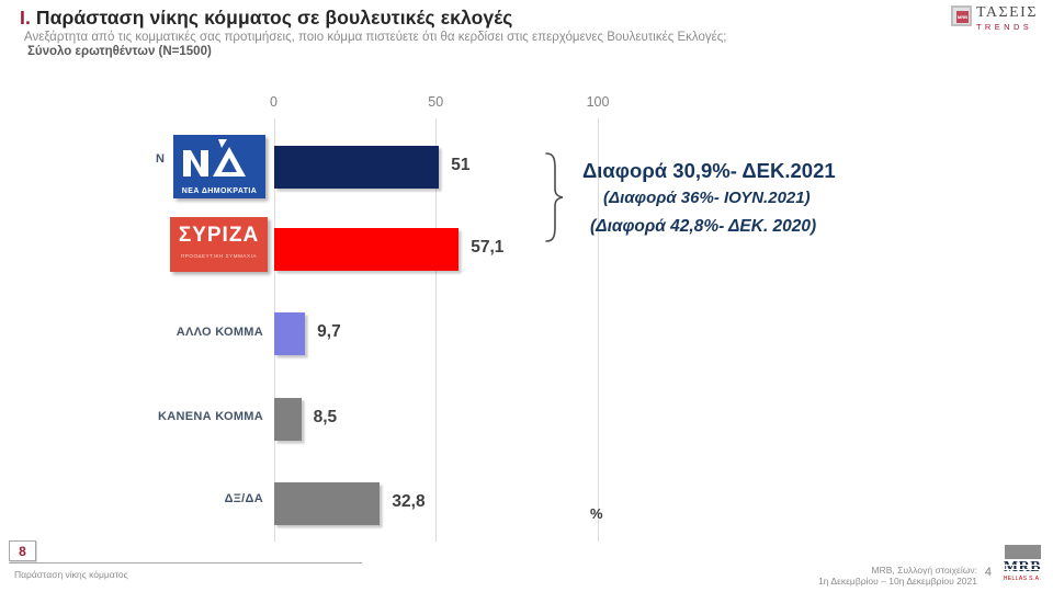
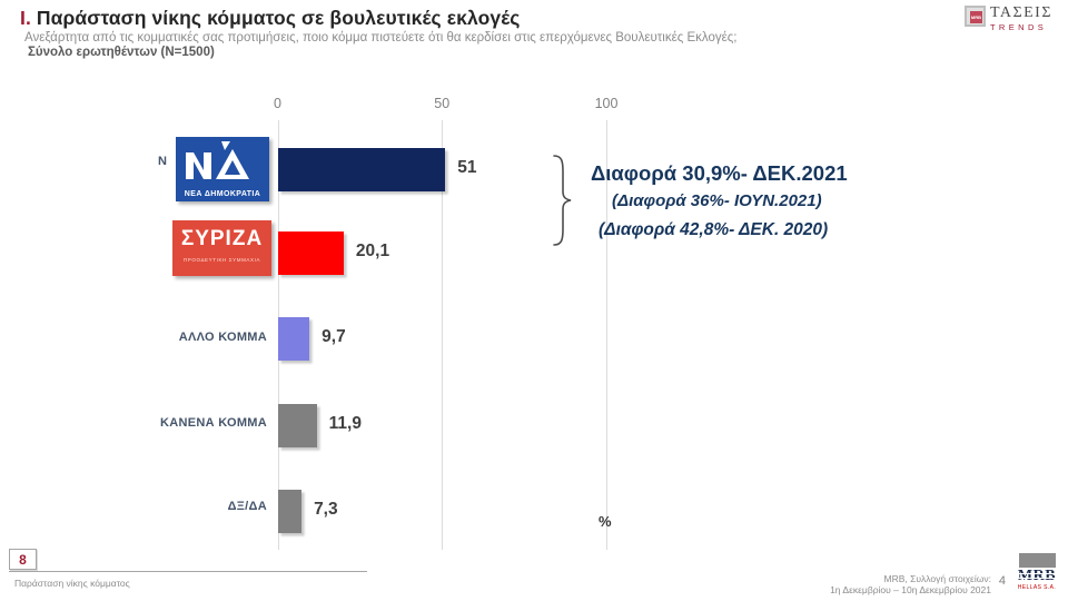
ΣΥΡΙΖΑ: 57,1 -> 20,1
ΚΑΝΕΝΑ ΚΟΜΜΑ: 8,5 -> 11,9
ΔΞ/ΔΑ: 32,8 -> 7,3
